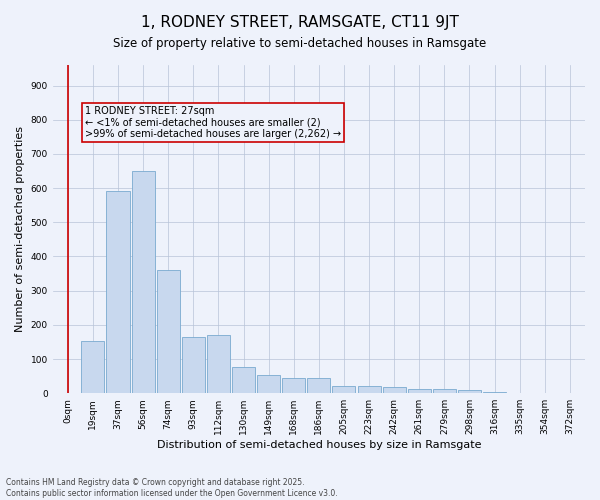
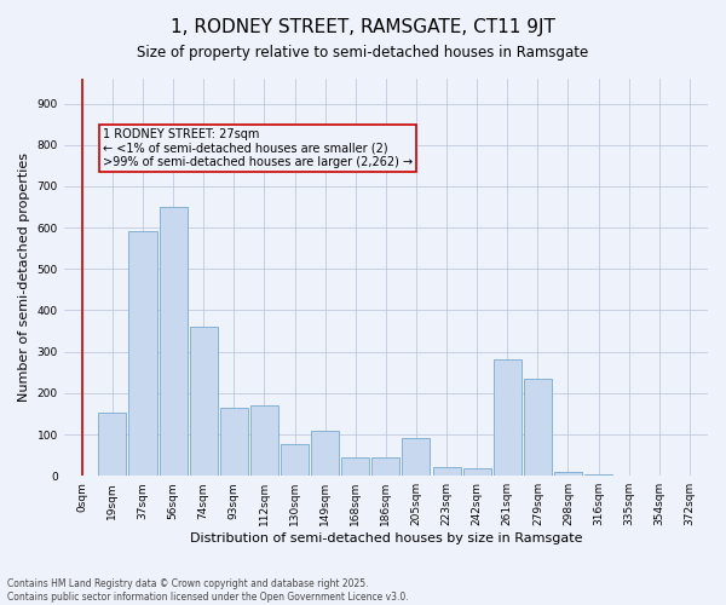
149sqm: 52 -> 110
205sqm: 20 -> 90
261sqm: 12 -> 280
279sqm: 12 -> 235
